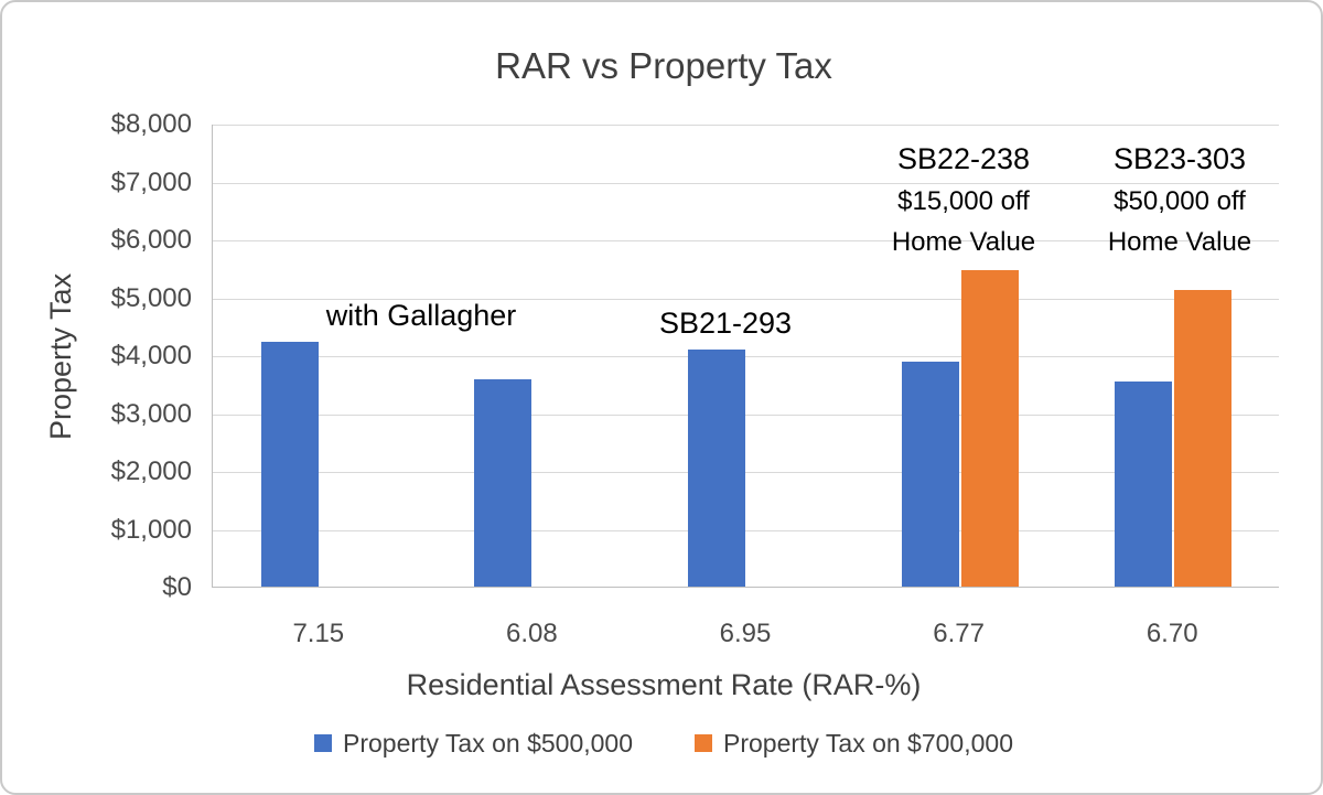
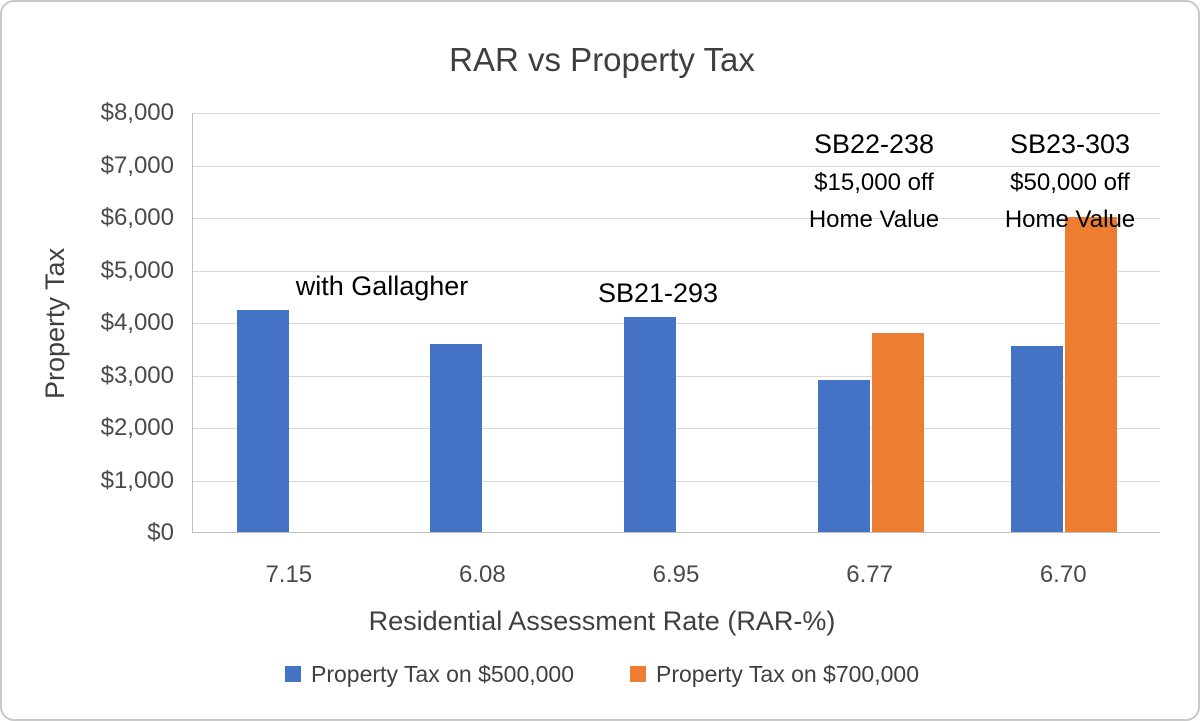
Property Tax on $500,000/6.77: $3900 -> $2900
Property Tax on $700,000/6.77: $5500 -> $3800
Property Tax on $700,000/6.70: $5100 -> $6000
